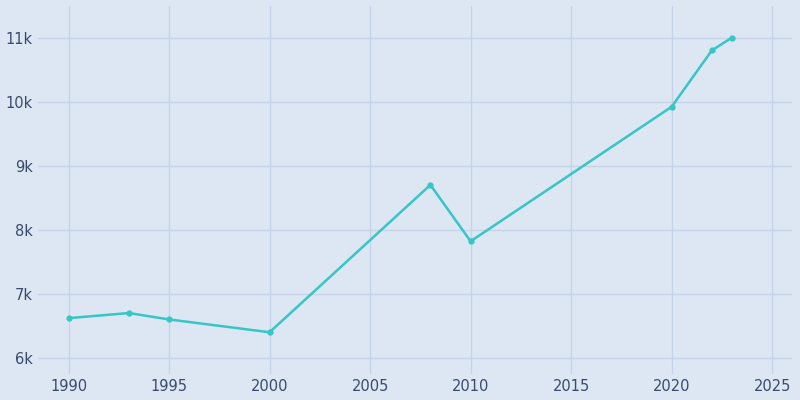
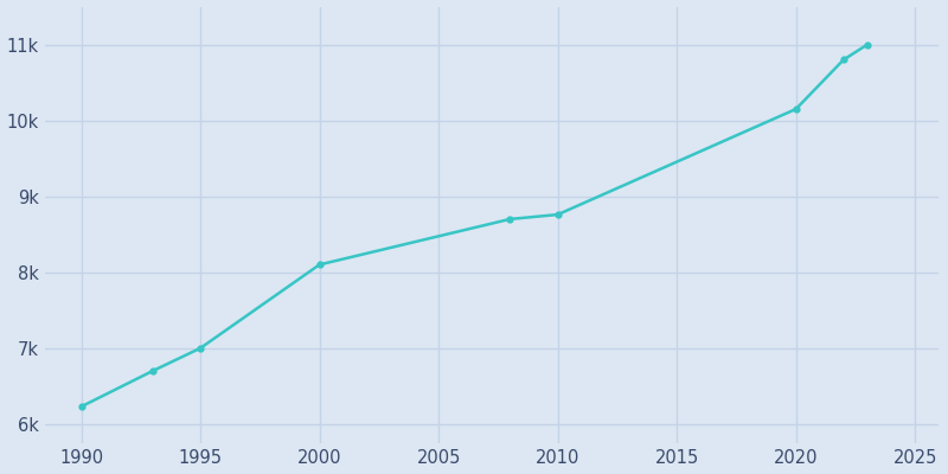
1990: 6.62k -> 6.23k
1995: 6.60k -> 7.00k
2000: 6.40k -> 8.10k
2010: 7.82k -> 8.76k
2020: 9.92k -> 10.15k
